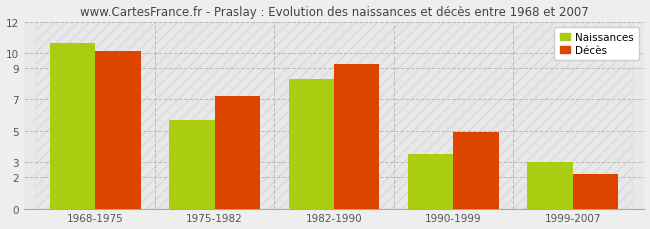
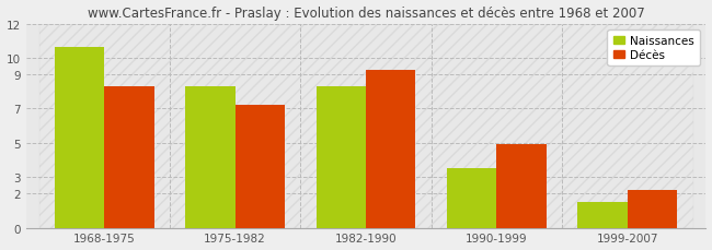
Décès/1968-1975: 10.1 -> 8.3
Naissances/1975-1982: 5.7 -> 8.3
Naissances/1999-2007: 3.0 -> 1.5
